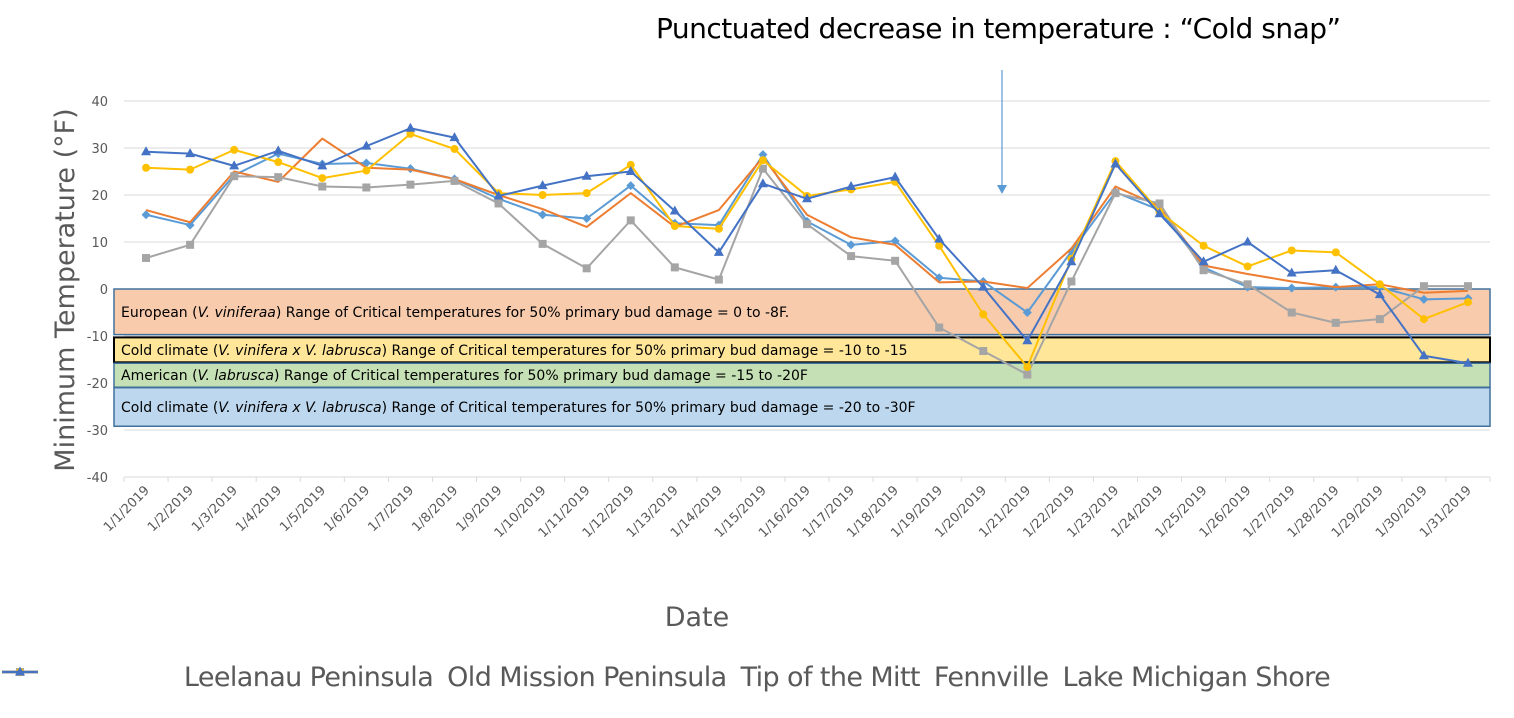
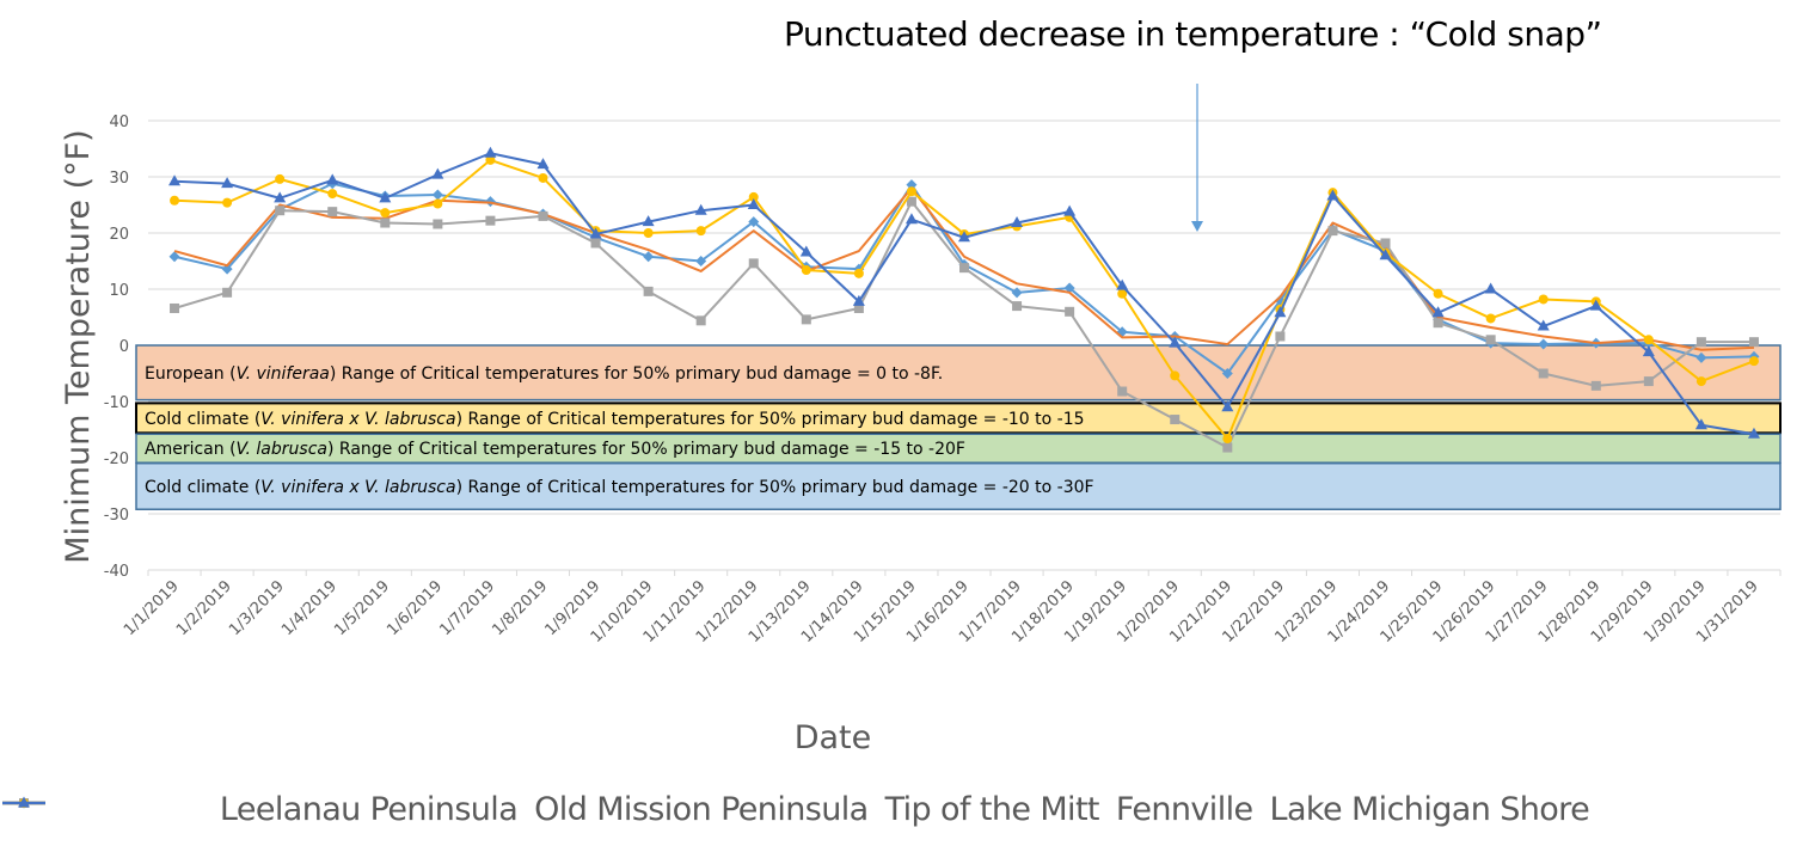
Old Mission Peninsula/1/5/2019: 32 -> 23
Tip of the Mitt/1/14/2019: 2 -> 7
Lake Michigan Shore/1/28/2019: 4 -> 7
